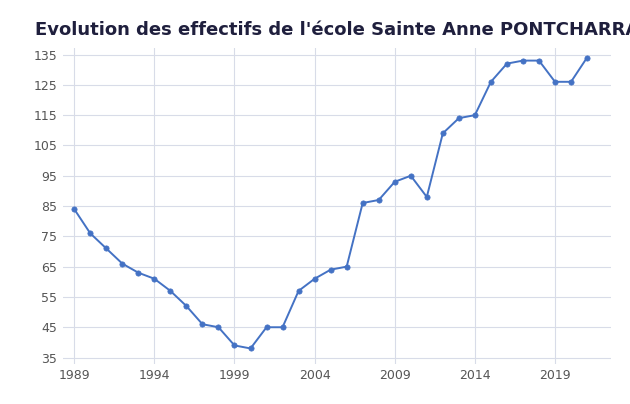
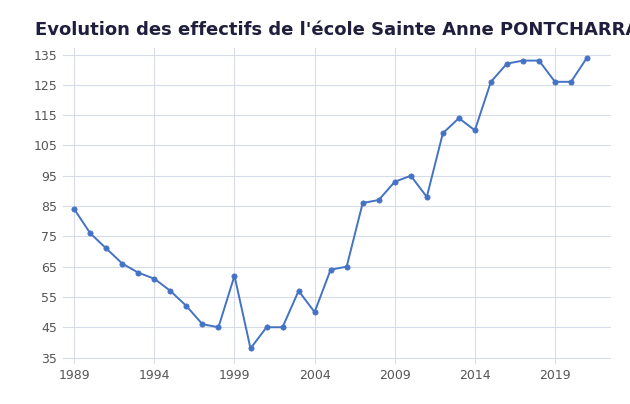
1999: 39 -> 62
2004: 61 -> 50
2014: 115 -> 110
